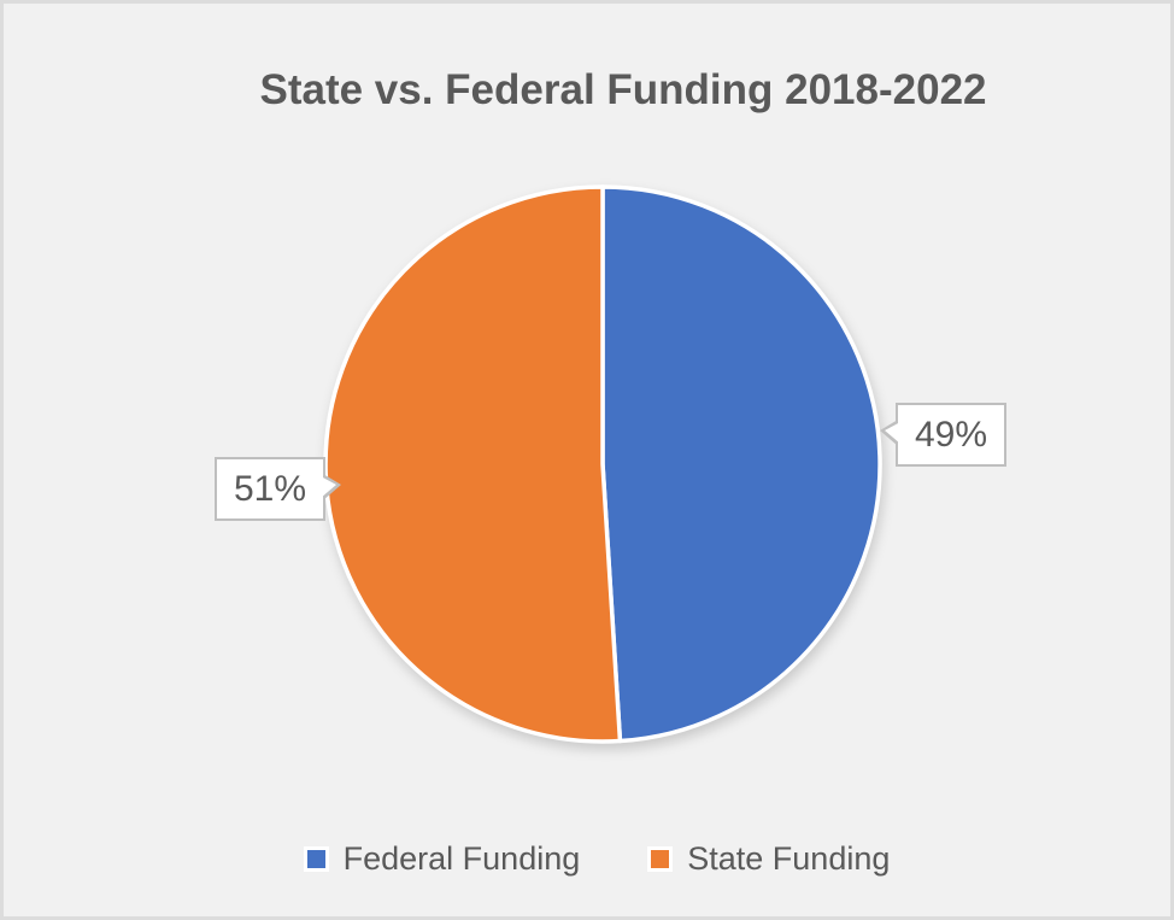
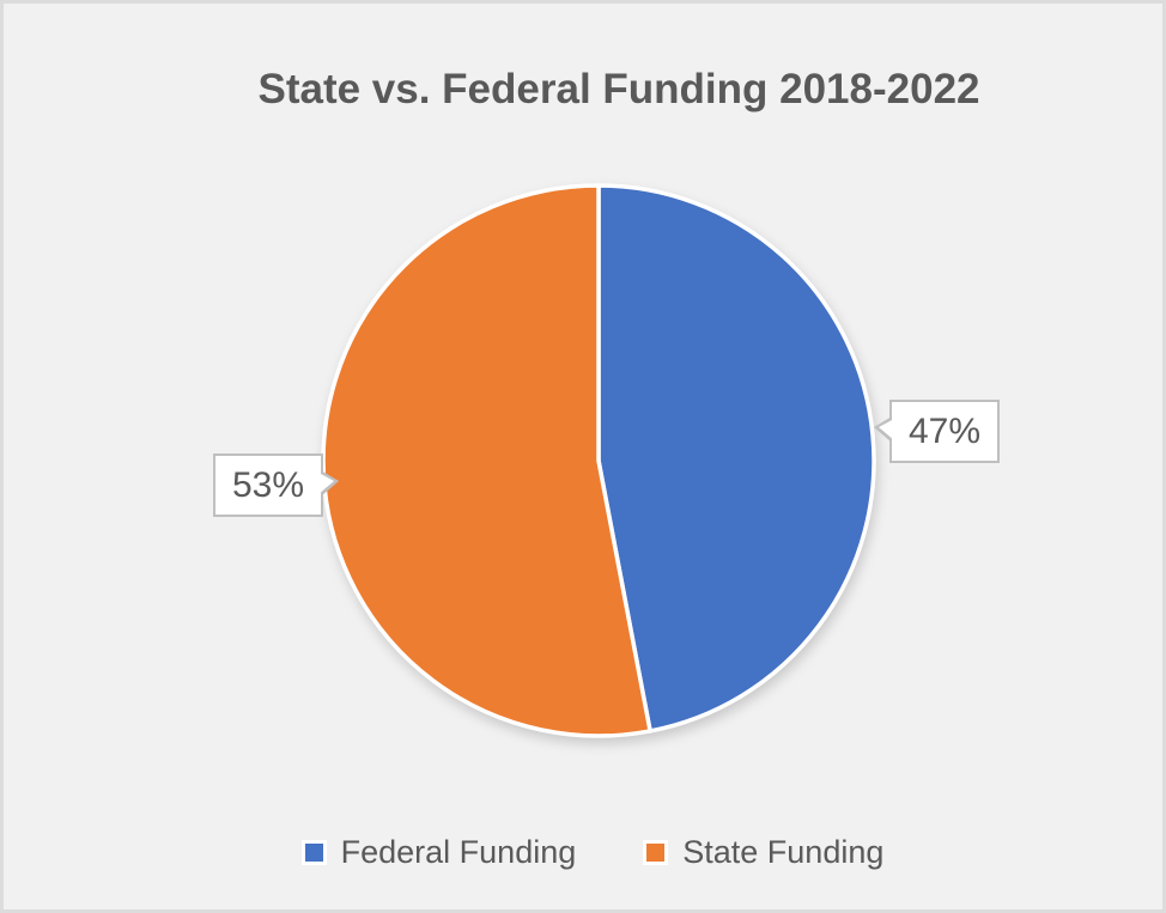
Federal Funding: 49% -> 47%
State Funding: 51% -> 53%
